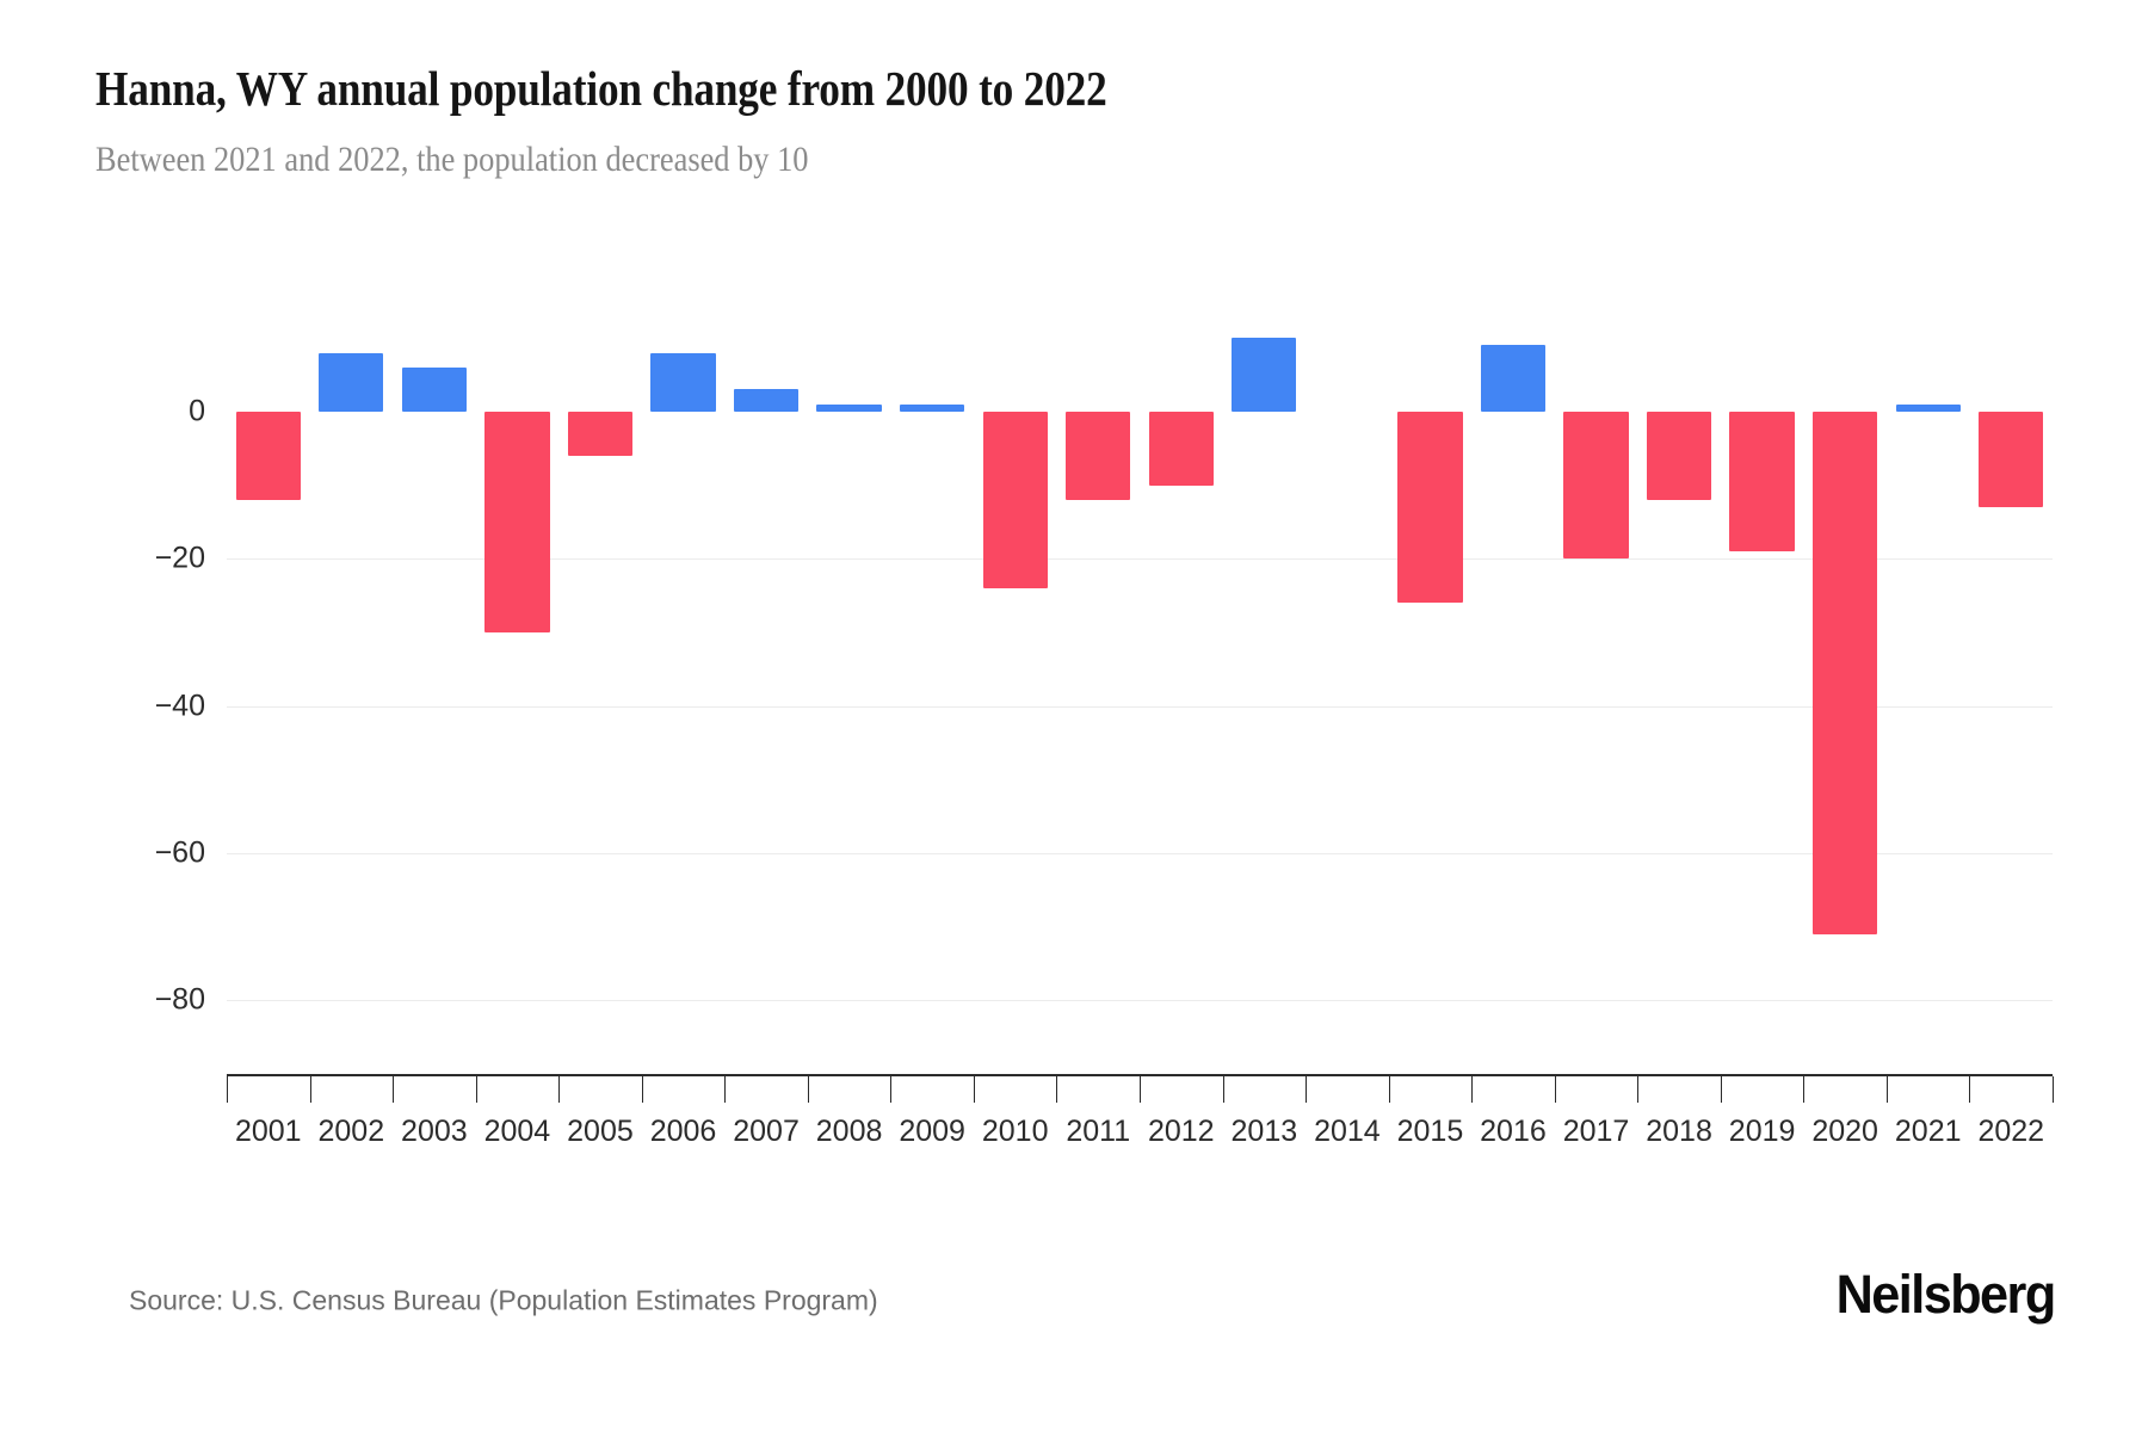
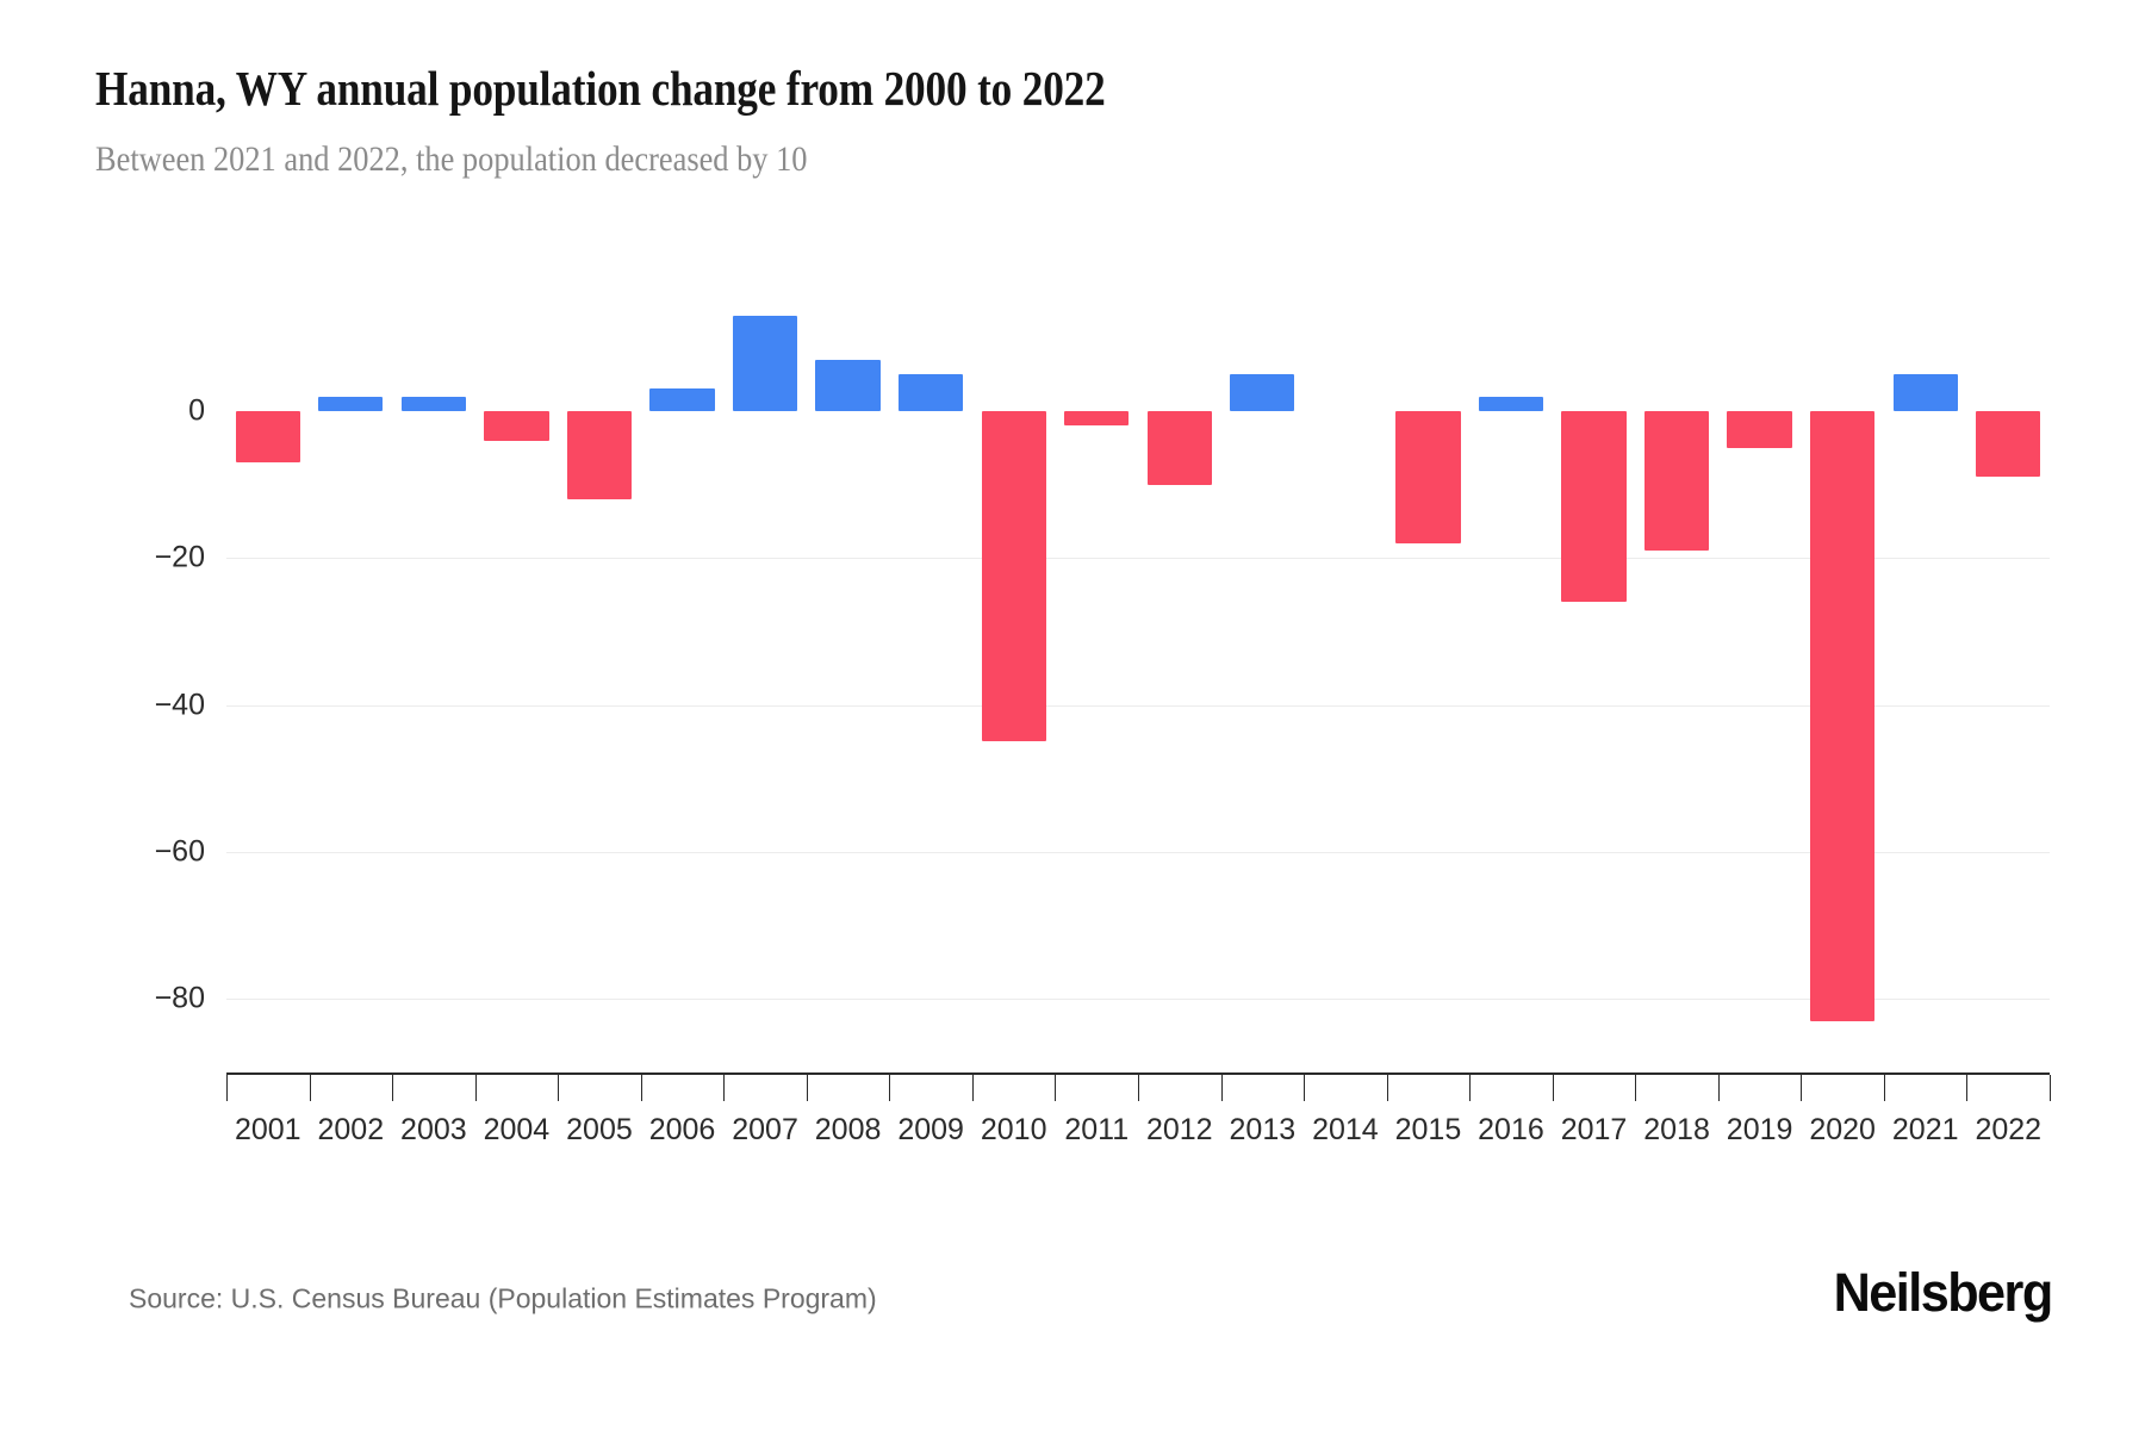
2001: -12 -> -7
2002: 8 -> 2
2003: 6 -> 2
2004: -30 -> -4
2005: -6 -> -12
2006: 8 -> 3
2007: 3 -> 13
2008: 1 -> 7
2009: 1 -> 5
2010: -24 -> -45
2011: -12 -> -2
2013: 10 -> 5
2015: -26 -> -18
2016: 9 -> 2
2017: -20 -> -26
2018: -12 -> -19
2019: -19 -> -5
2020: -71 -> -83
2021: 1 -> 5
2022: -13 -> -9
